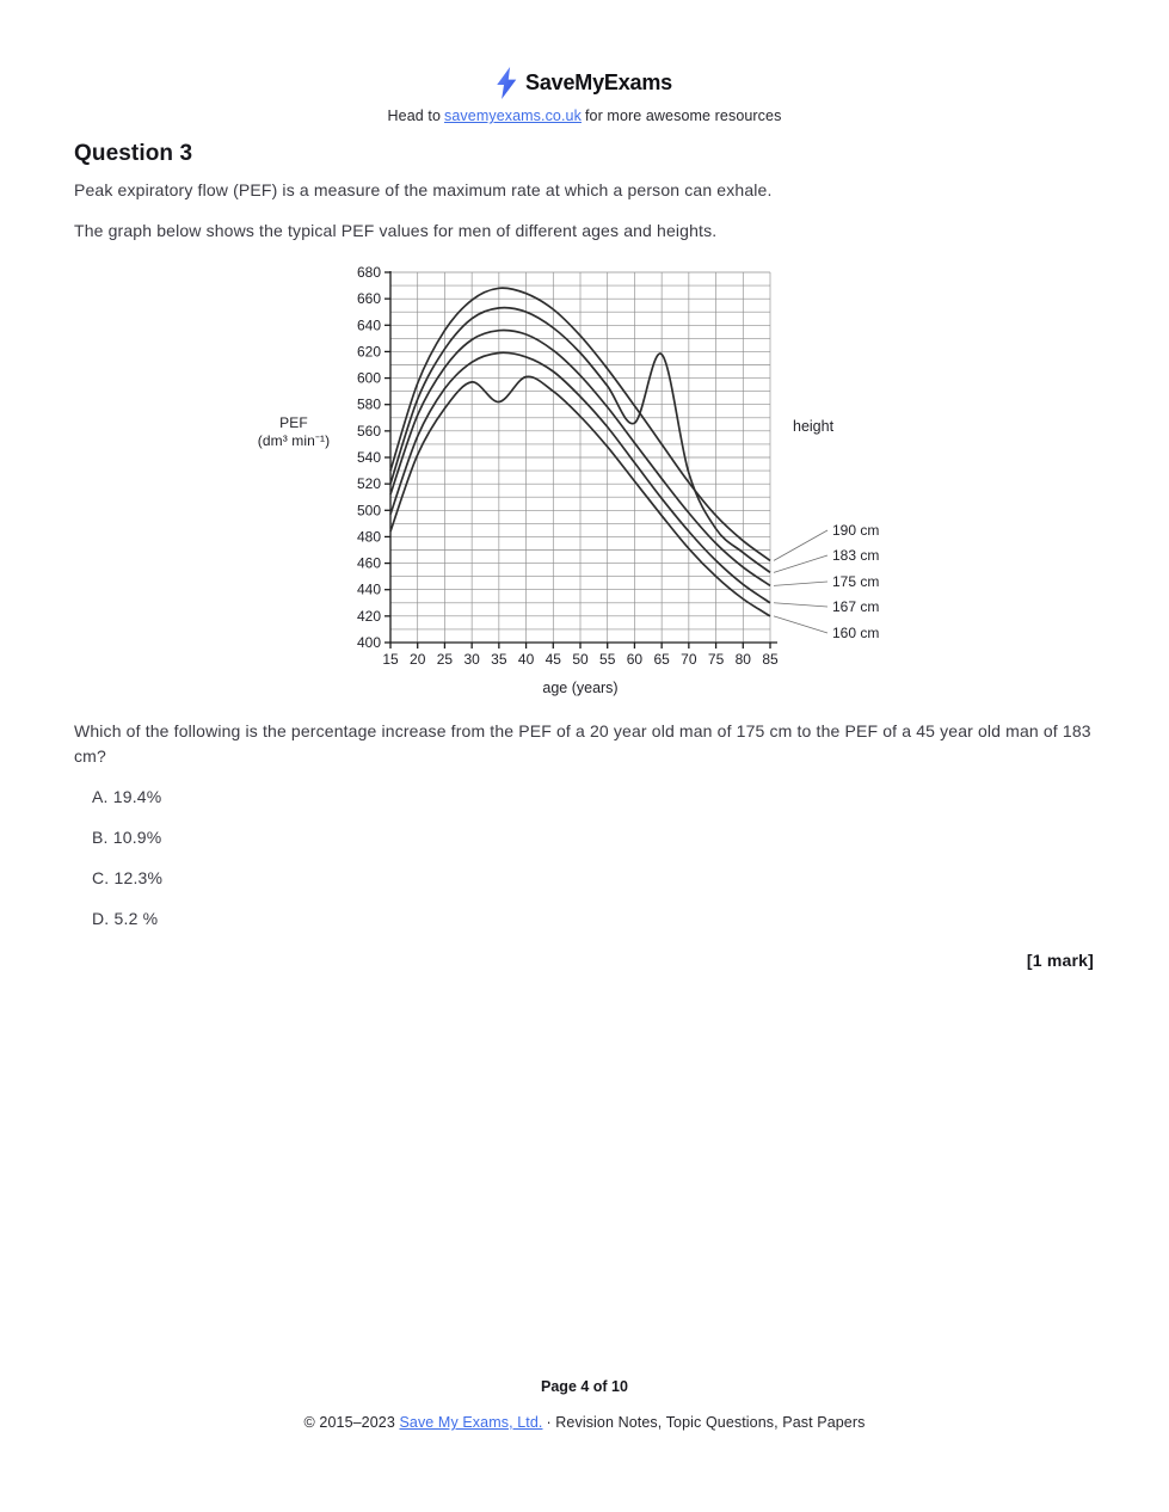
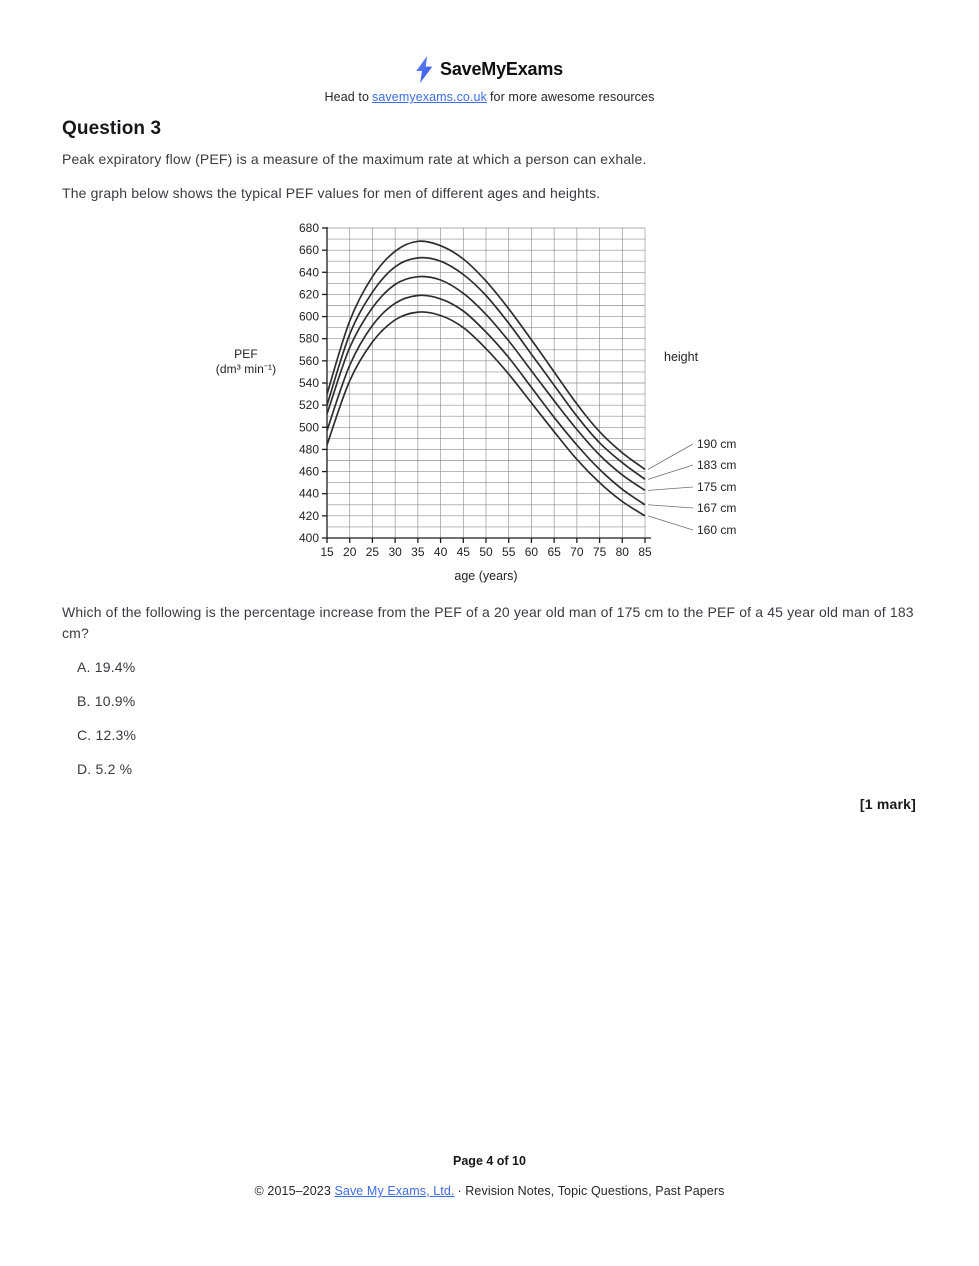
160 cm/35: 582 -> 604
183 cm/65: 618 -> 538
183 cm/70: 528 -> 510
